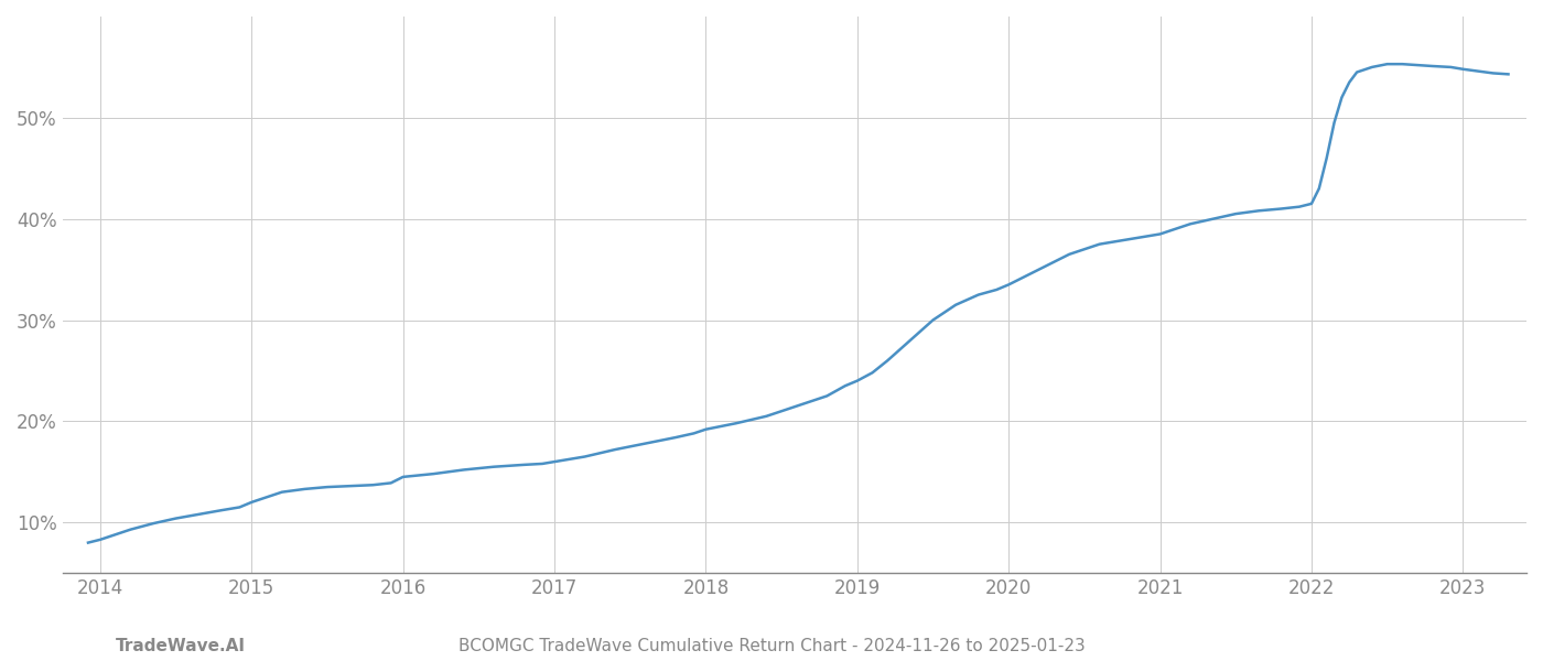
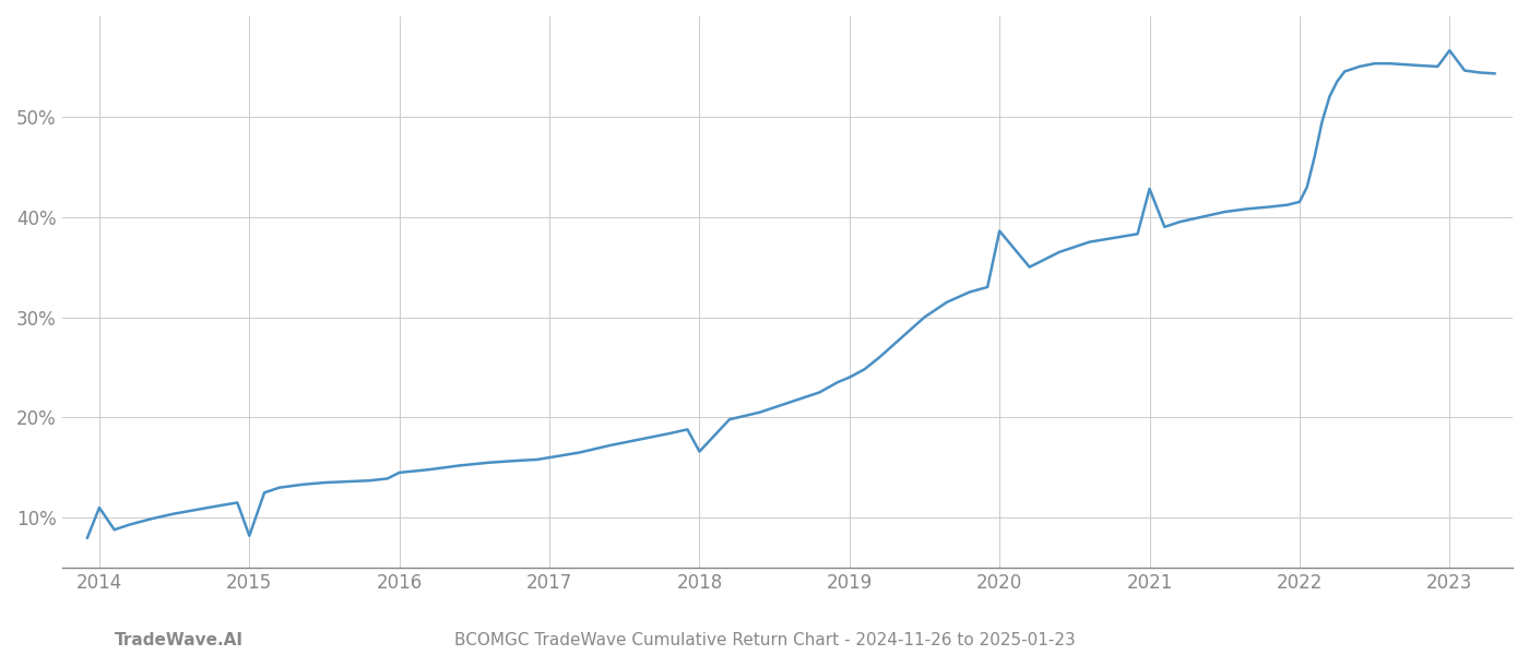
2014: 8.3% -> 11.0%
2015: 12.0% -> 8.2%
2018: 19.2% -> 16.6%
2020: 33.5% -> 38.6%
2021: 38.5% -> 42.8%
2023: 54.8% -> 56.6%
